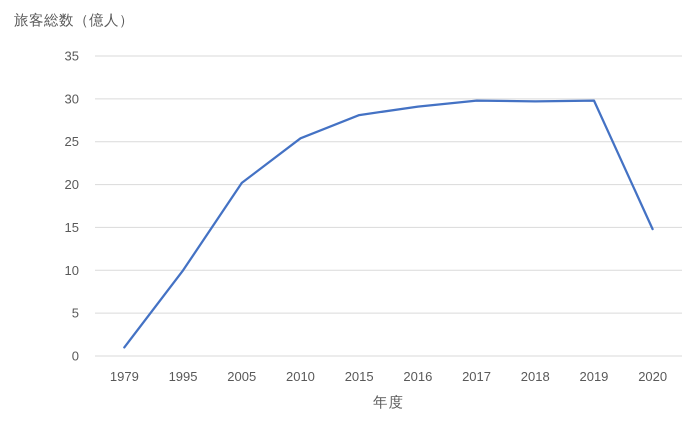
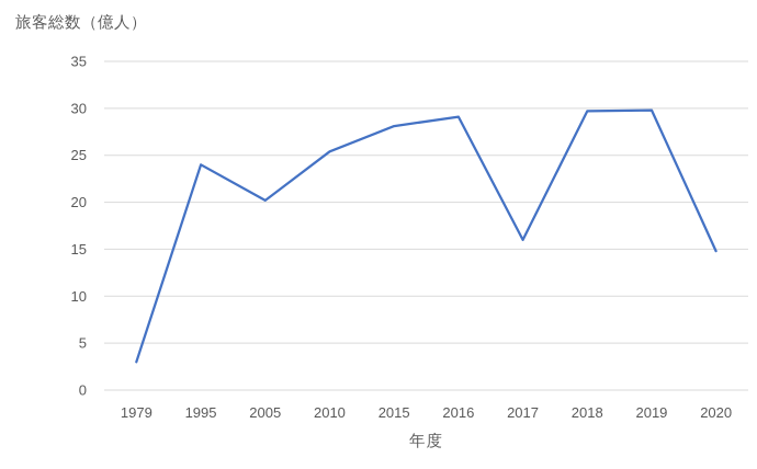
1979: 1 -> 3
1995: 10 -> 24
2017: 30 -> 16
